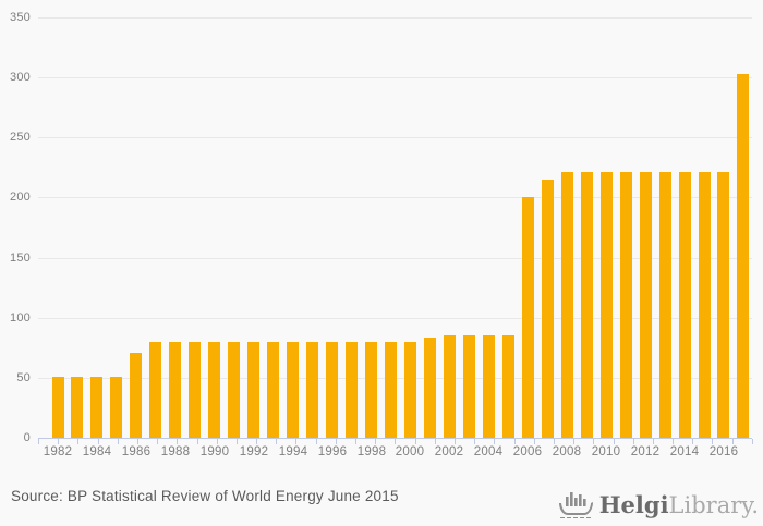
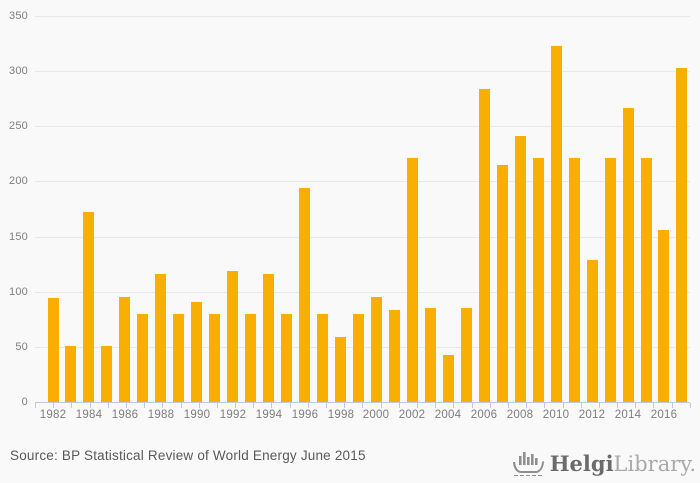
1982: 51 -> 94
1984: 51 -> 172
1986: 71 -> 95
1988: 80 -> 116
1990: 80 -> 91
1992: 80 -> 119
1994: 80 -> 116
1996: 80 -> 194
1998: 80 -> 59
2000: 80 -> 95
2002: 85 -> 221
2004: 85 -> 43
2006: 200 -> 284
2008: 221 -> 241
2010: 221 -> 323
2012: 221 -> 129
2014: 221 -> 267
2016: 221 -> 156
